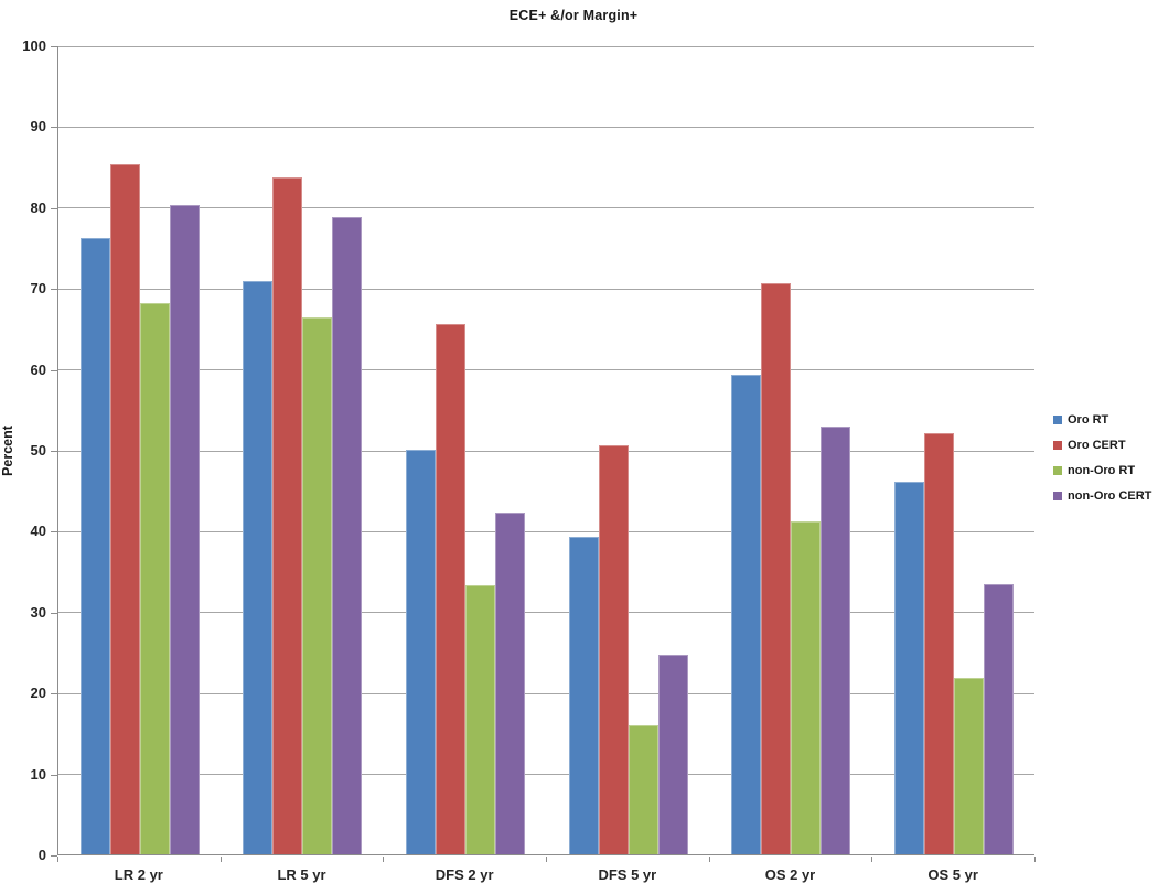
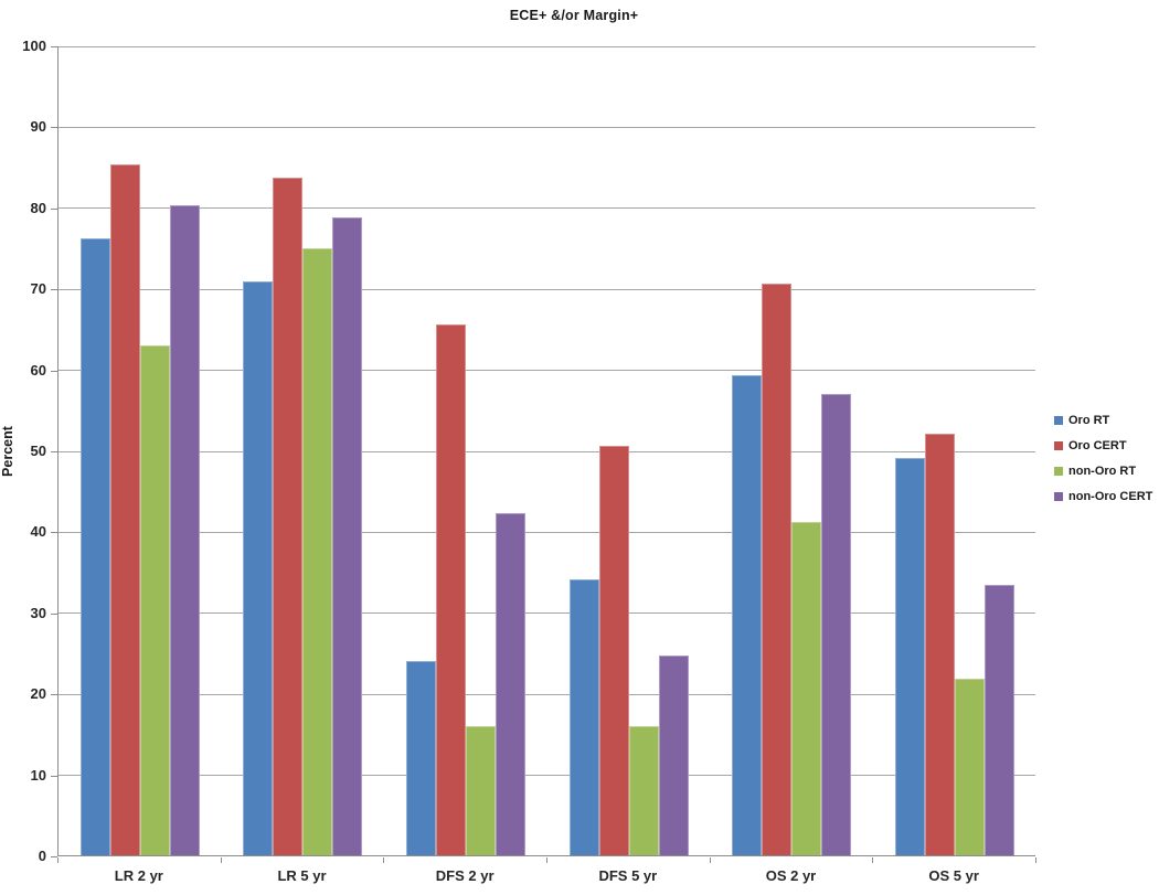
non-Oro RT/LR 2 yr: 68 -> 63
non-Oro RT/LR 5 yr: 66 -> 75
Oro RT/DFS 2 yr: 50 -> 24
non-Oro RT/DFS 2 yr: 33 -> 16
Oro RT/DFS 5 yr: 39 -> 34
non-Oro CERT/OS 2 yr: 53 -> 57
Oro RT/OS 5 yr: 46 -> 49
